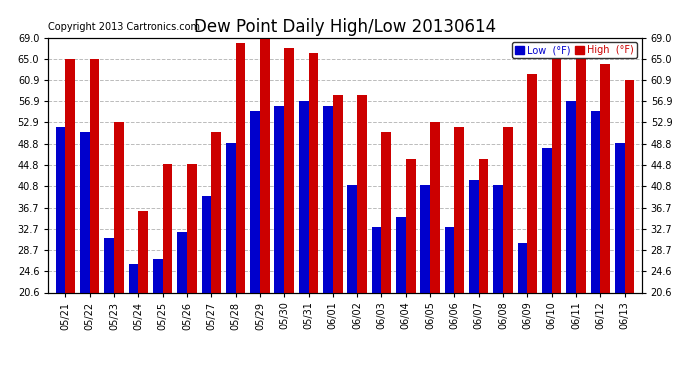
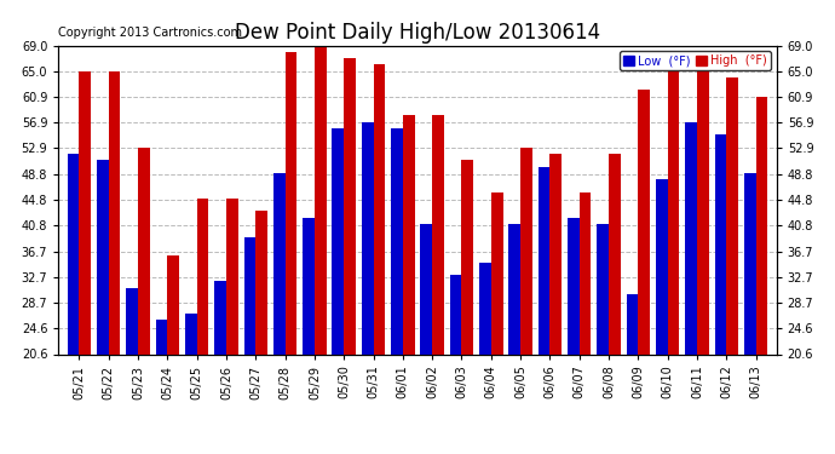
High (°F)/05/27: 51 -> 43
Low (°F)/05/29: 55 -> 42
Low (°F)/06/06: 33 -> 50
